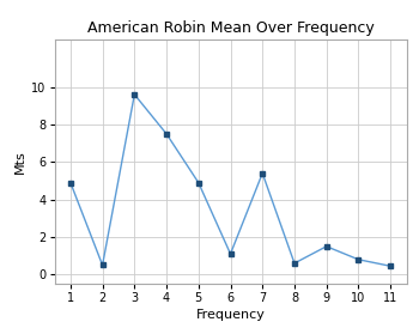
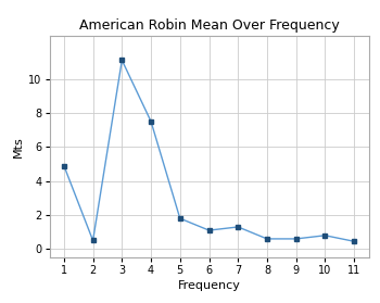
3: 9.6 -> 11.1
5: 4.9 -> 1.8
7: 5.4 -> 1.3
9: 1.5 -> 0.6
